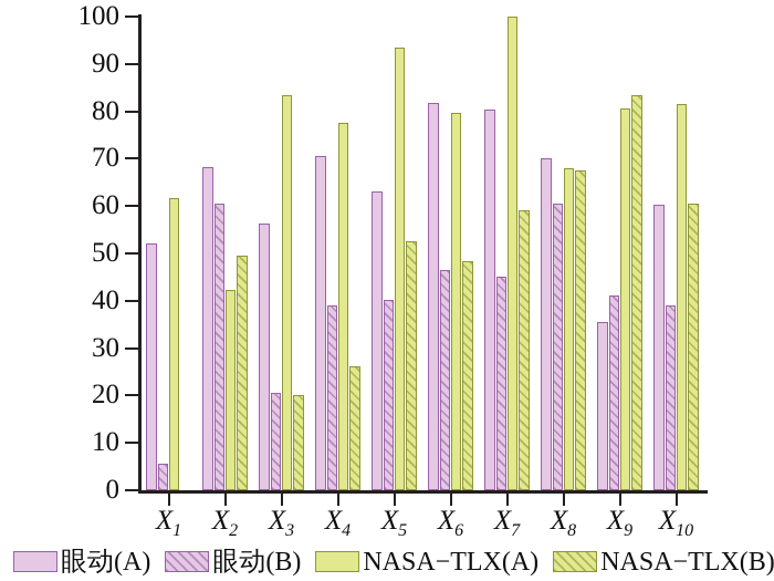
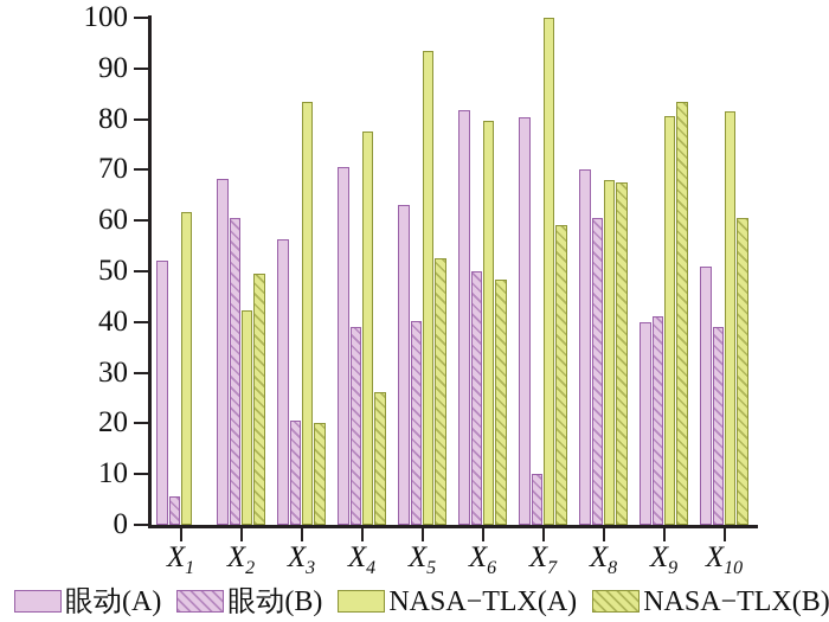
眼动(B)/X6: 46 -> 50
眼动(B)/X7: 45 -> 10
眼动(A)/X9: 36 -> 40
眼动(A)/X10: 60 -> 51
